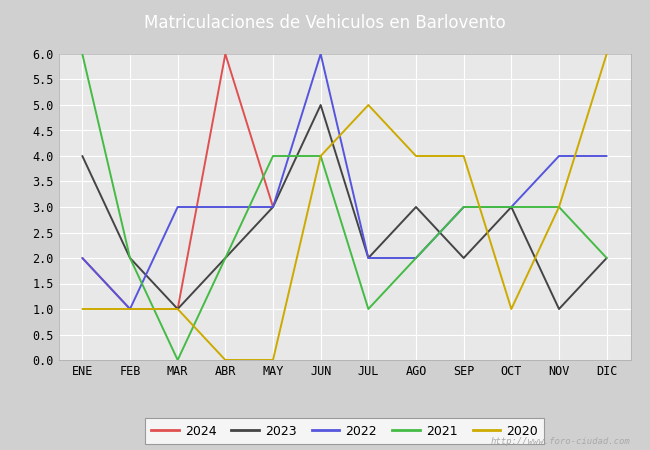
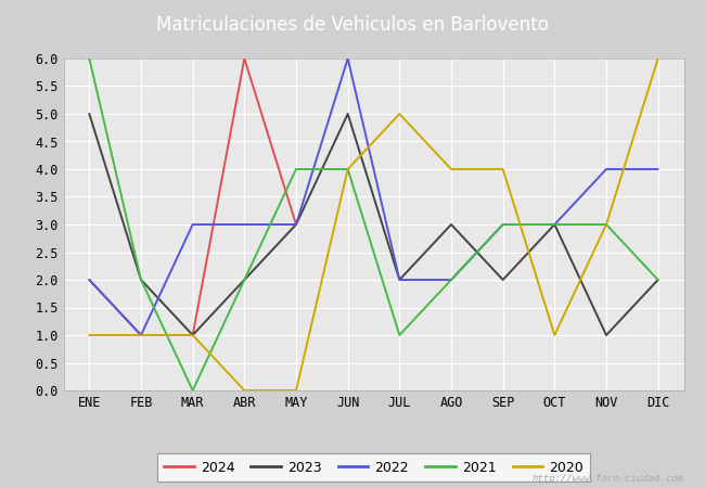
2023/ENE: 4 -> 5
